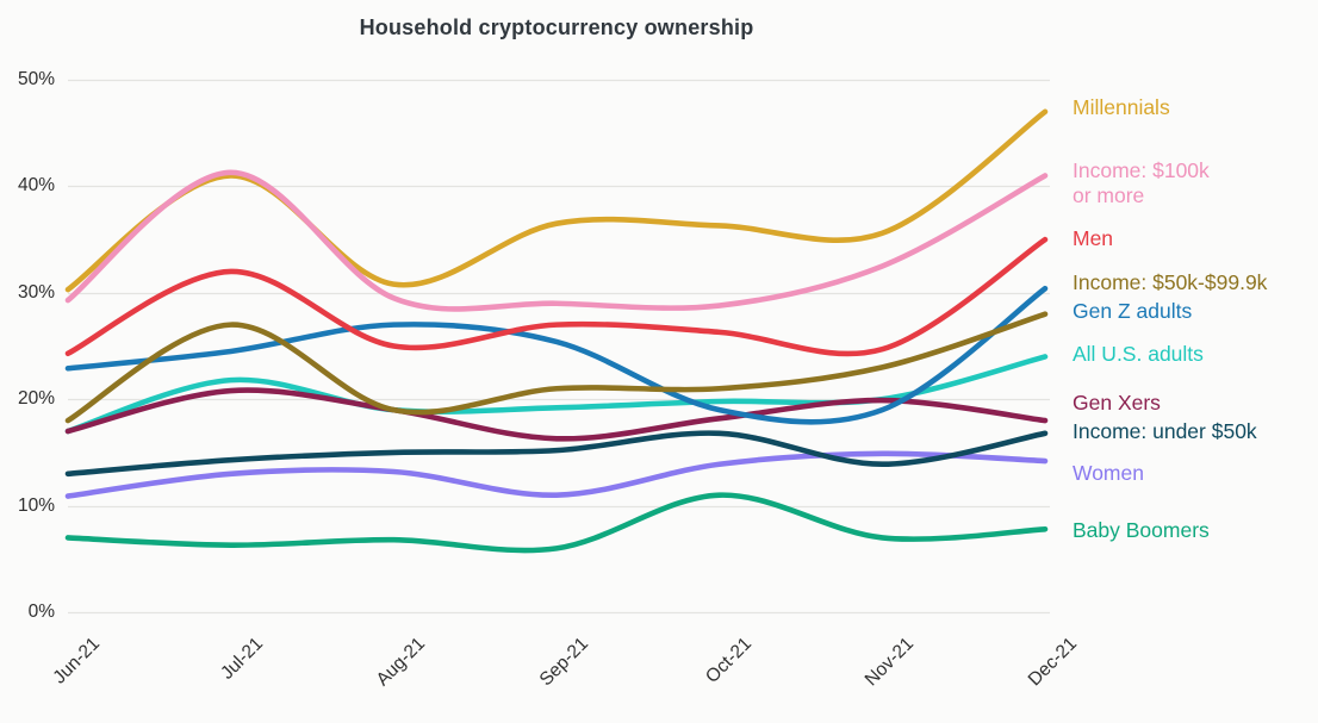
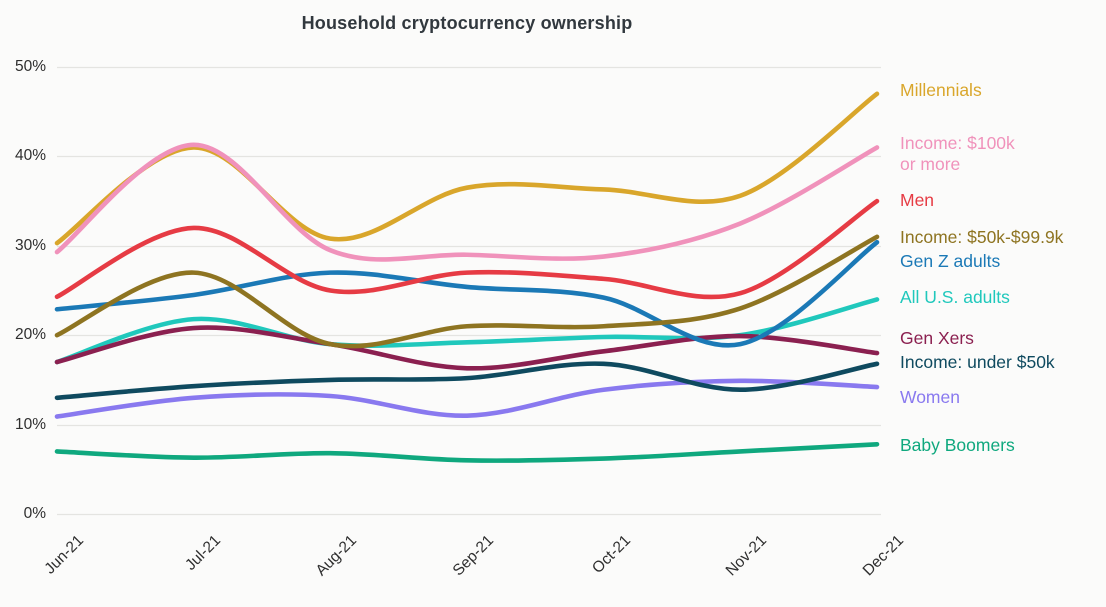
Income: $50k-$99.9k/Jun-21: 18% -> 20%
Gen Z adults/Oct-21: 19% -> 24%
Baby Boomers/Oct-21: 11% -> 6%
Income: $50k-$99.9k/Dec-21: 28% -> 31%
